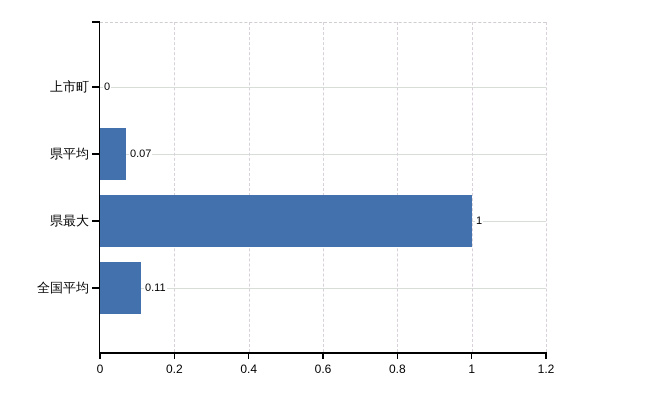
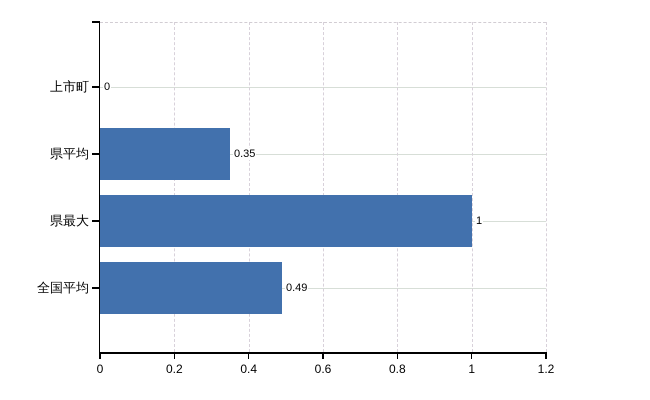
県平均: 0.07 -> 0.35
全国平均: 0.11 -> 0.49
